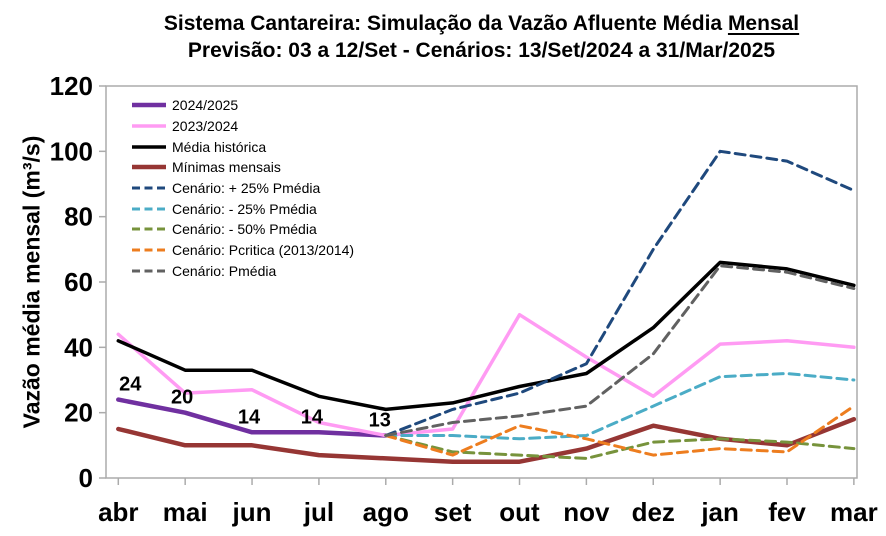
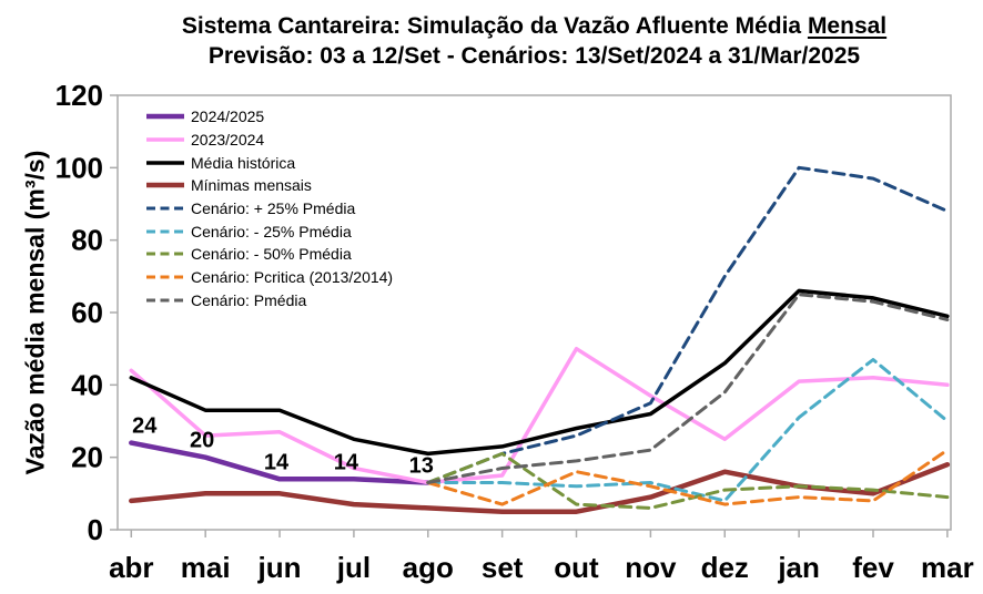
Mínimas mensais/abr: 15 -> 8
Cenário: - 50% Pmédia/set: 8 -> 21
Cenário: - 25% Pmédia/dez: 22 -> 8
Cenário: - 25% Pmédia/fev: 32 -> 47
